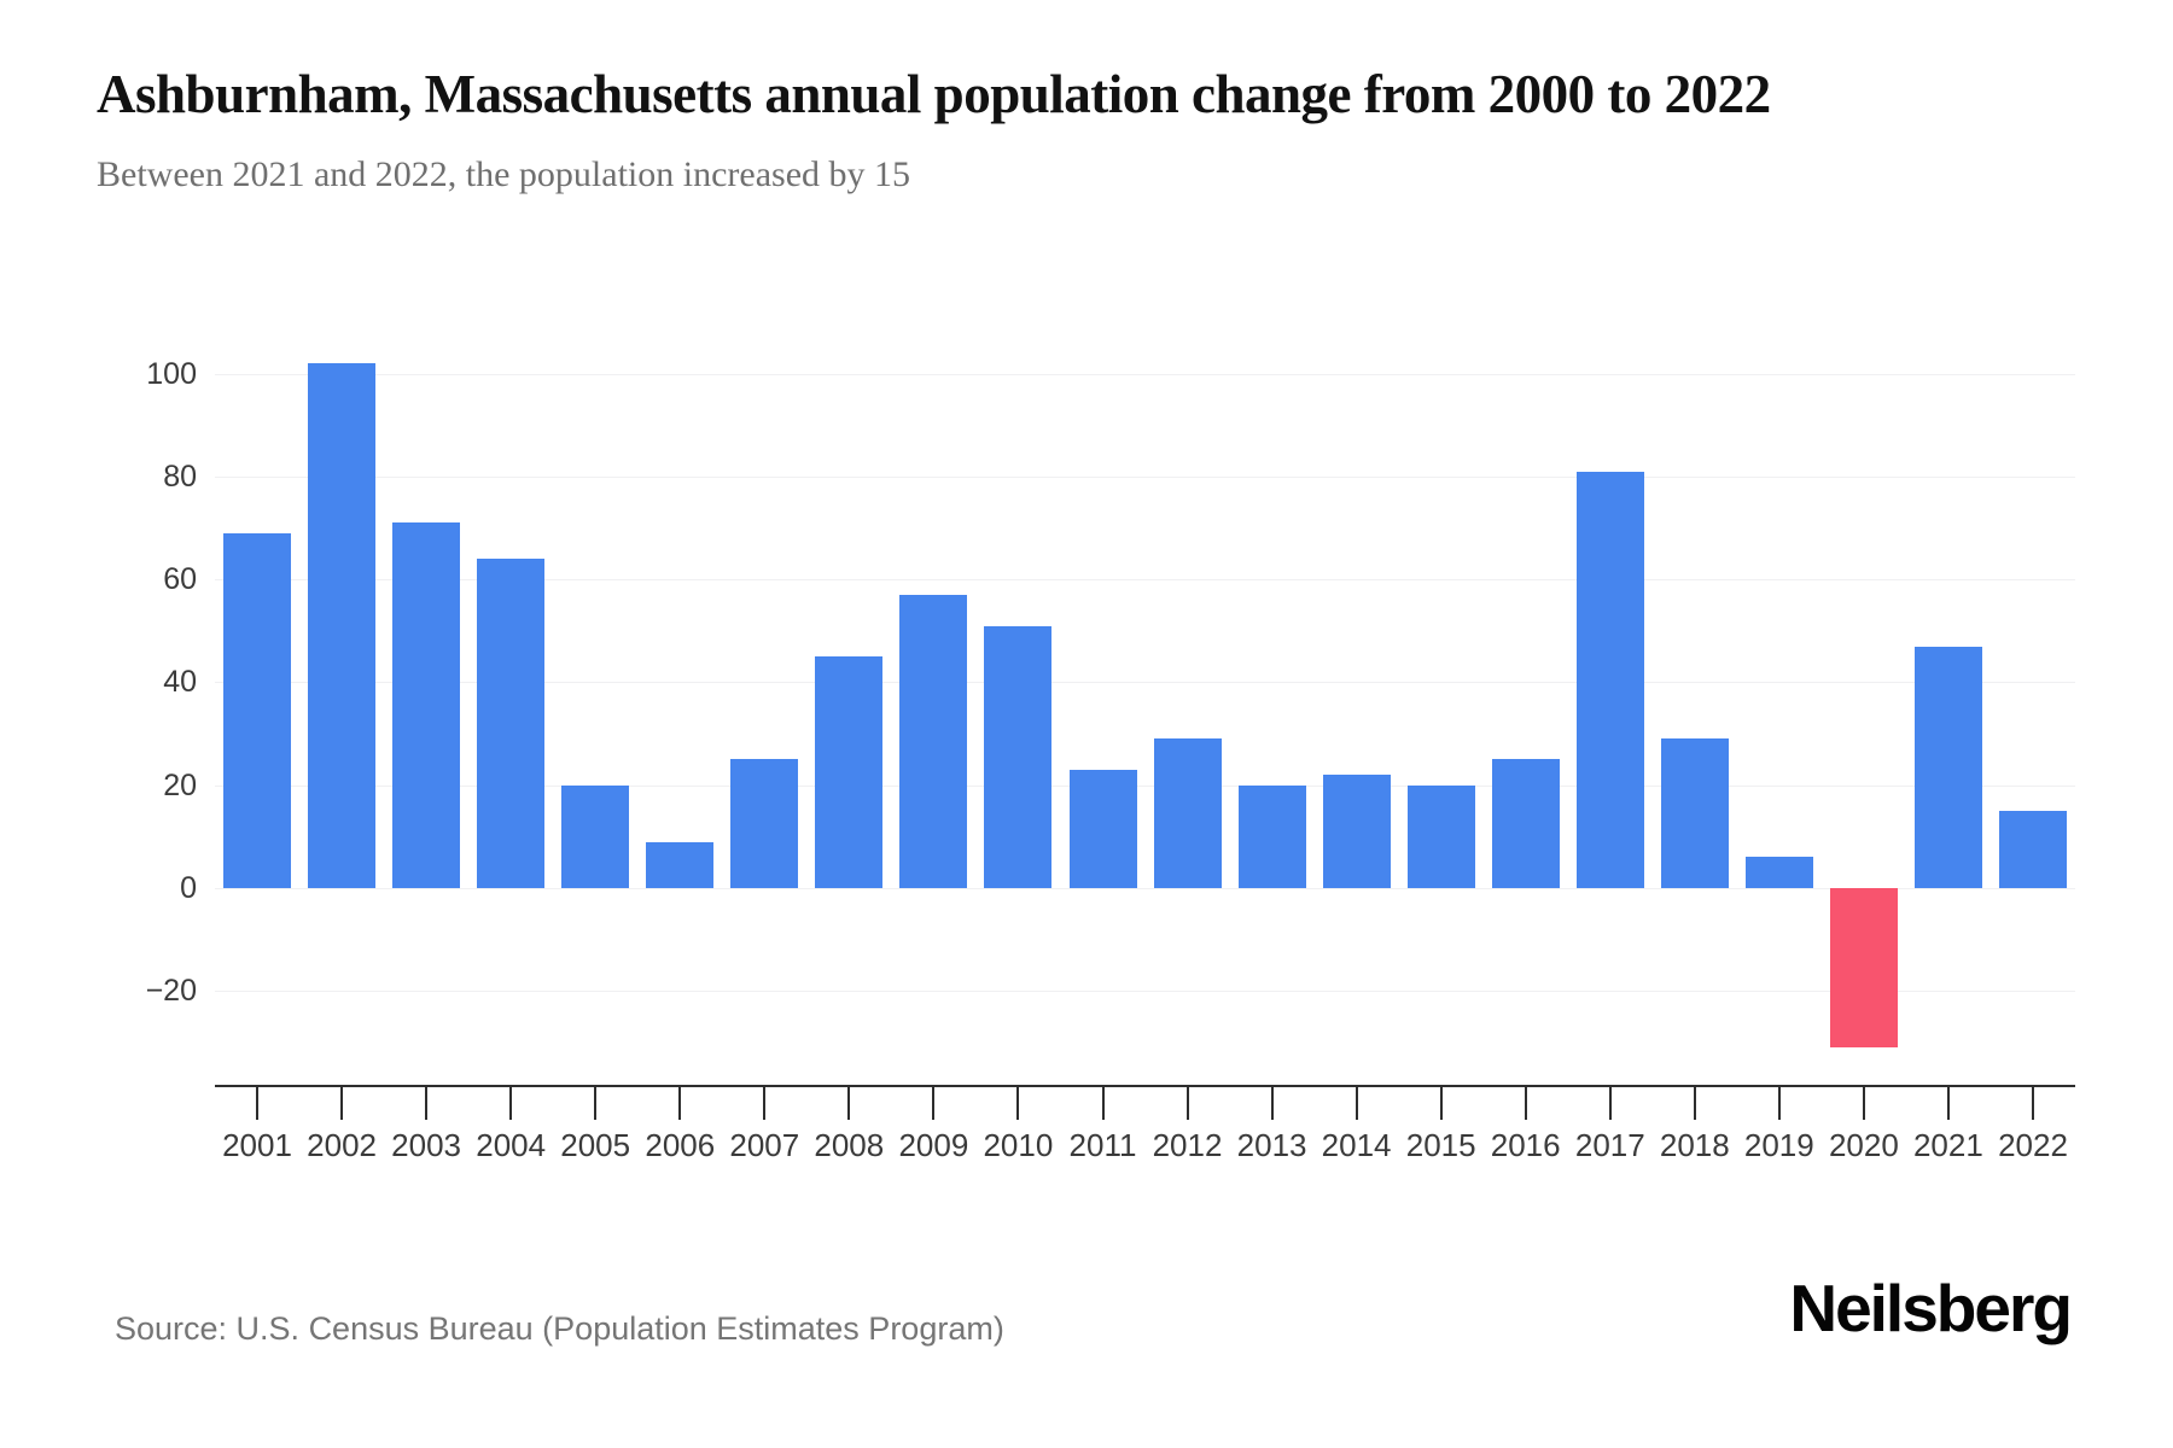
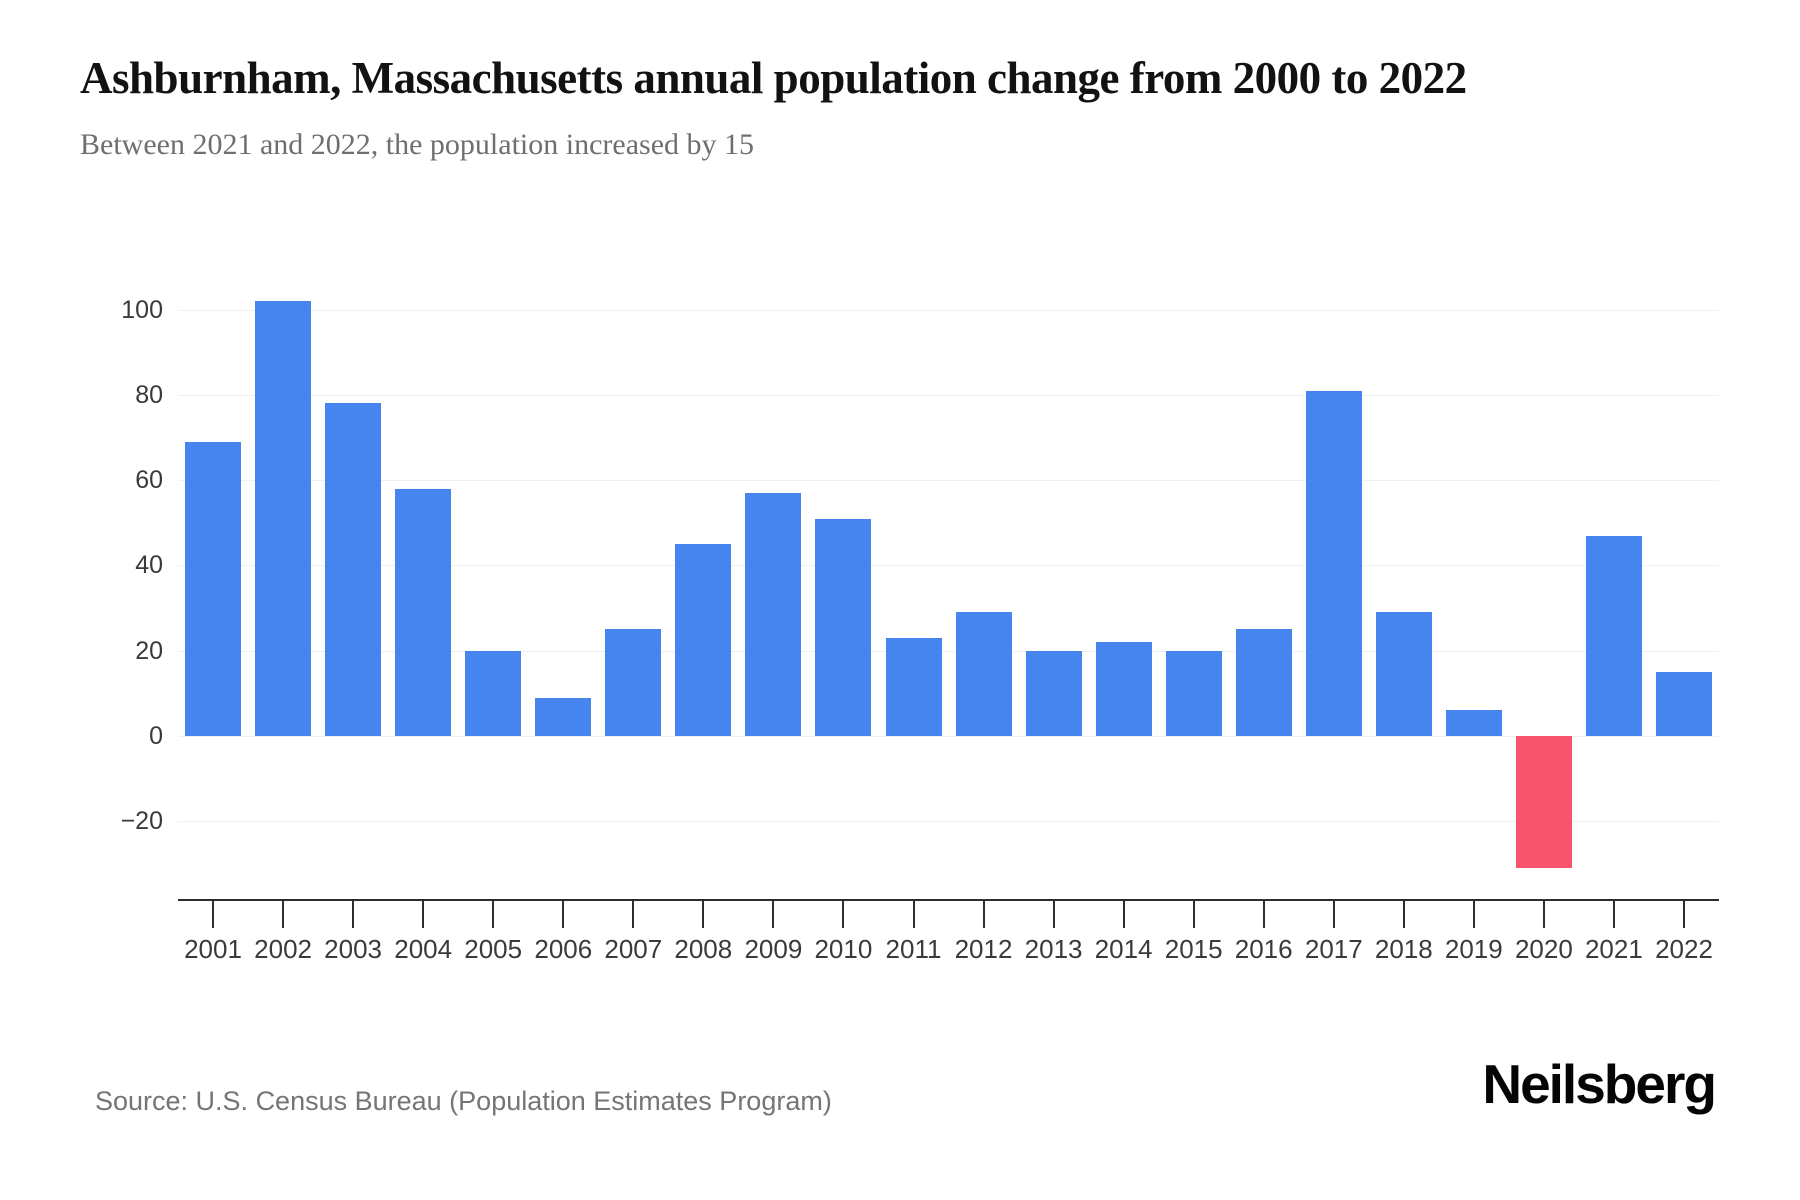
2003: 71 -> 78
2004: 64 -> 58
